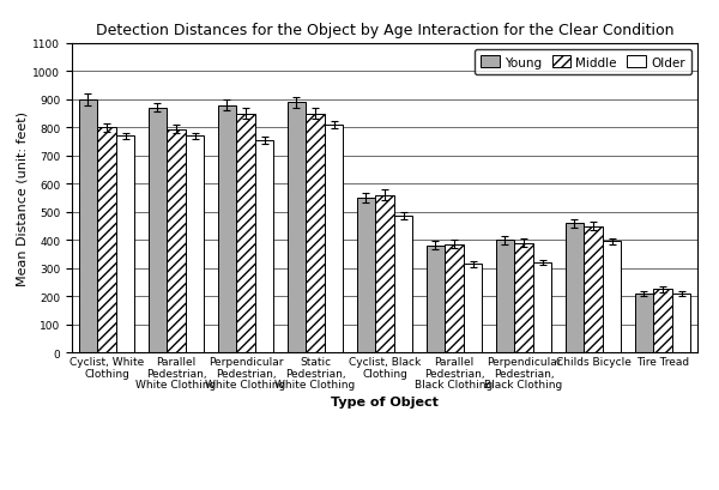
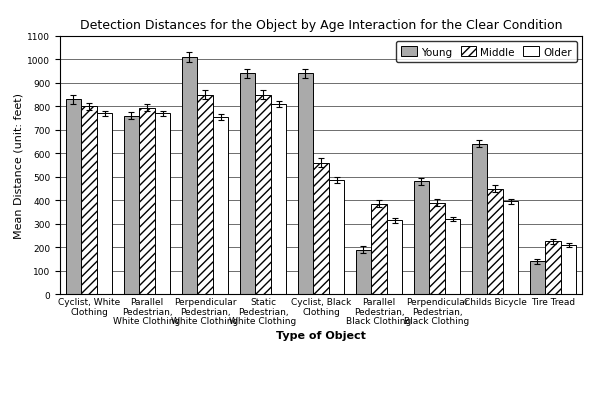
Young/Cyclist, White Clothing: 900 -> 830
Young/Parallel Pedestrian, White Clothing: 870 -> 760
Young/Perpendicular Pedestrian, White Clothing: 880 -> 1010
Young/Static Pedestrian, White Clothing: 890 -> 940
Young/Cyclist, Black Clothing: 550 -> 940
Young/Parallel Pedestrian, Black Clothing: 380 -> 190
Young/Perpendicular Pedestrian, Black Clothing: 400 -> 480
Young/Childs Bicycle: 460 -> 640
Young/Tire Tread: 210 -> 140
